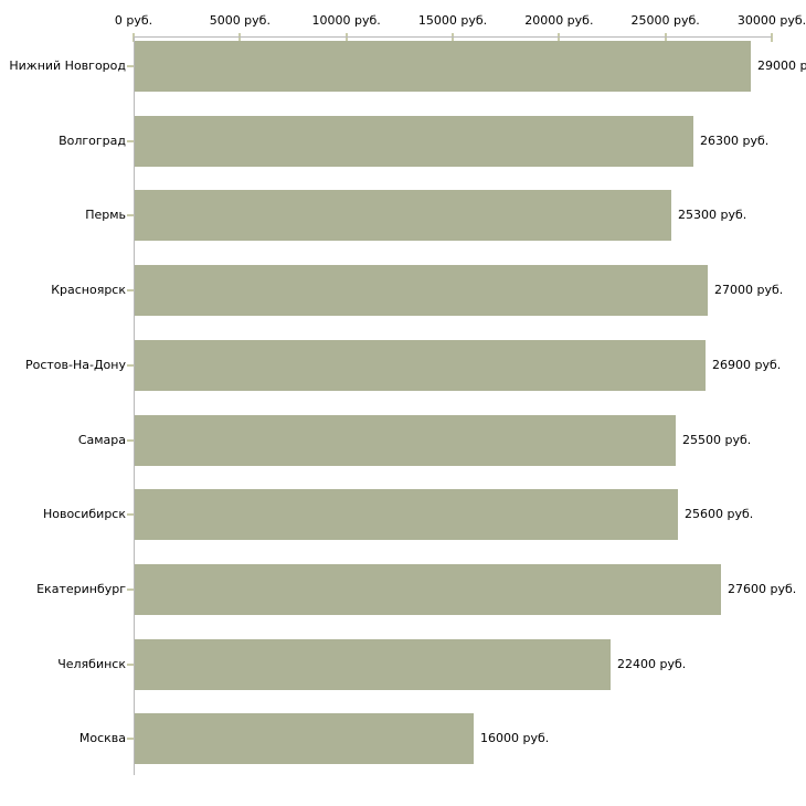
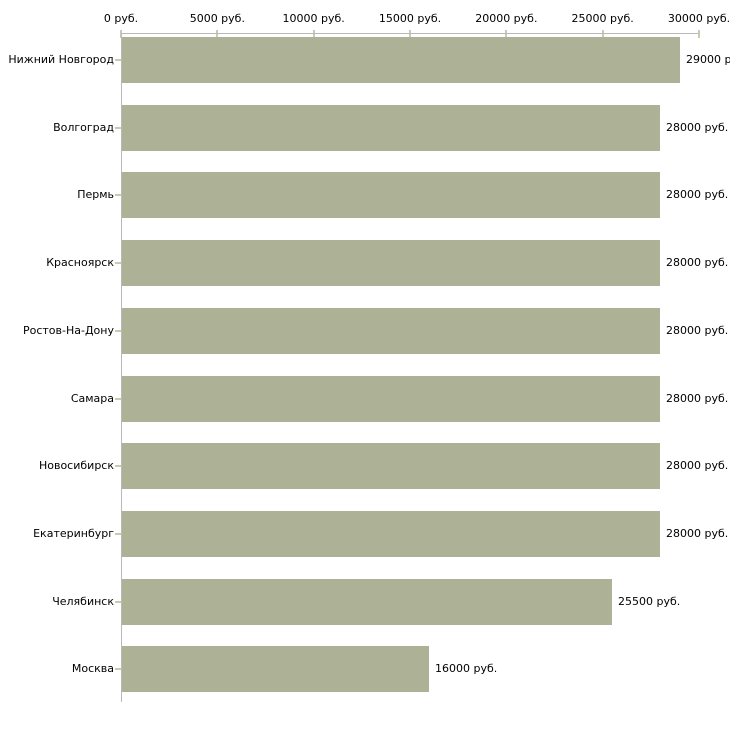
Волгоград: 26300 -> 28000
Пермь: 25300 -> 28000
Красноярск: 27000 -> 28000
Ростов-На-Дону: 26900 -> 28000
Самара: 25500 -> 28000
Новосибирск: 25600 -> 28000
Екатеринбург: 27600 -> 28000
Челябинск: 22400 -> 25500
